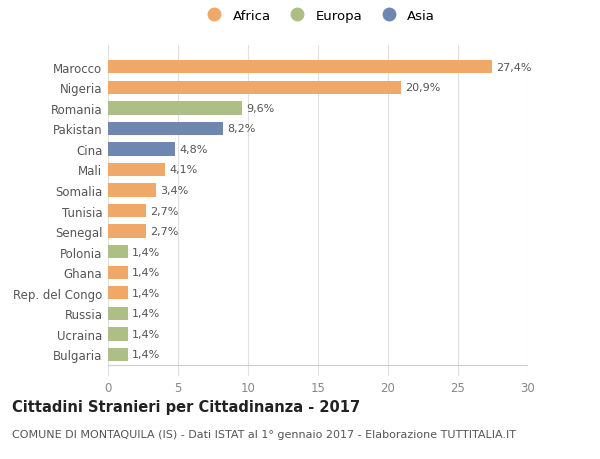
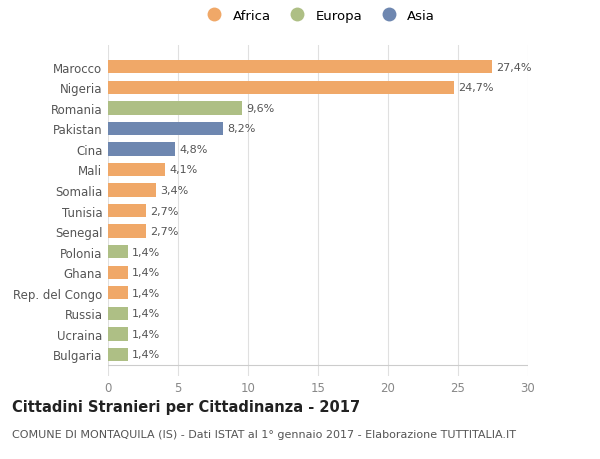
Nigeria: 20,9% -> 24,7%
